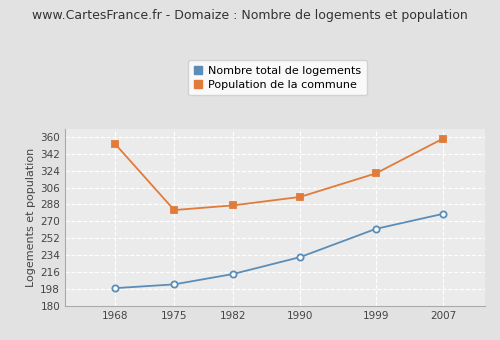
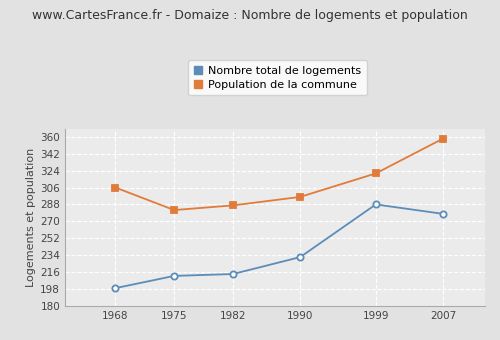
Population de la commune/1968: 352 -> 306
Nombre total de logements/1975: 203 -> 212
Nombre total de logements/1999: 262 -> 288
